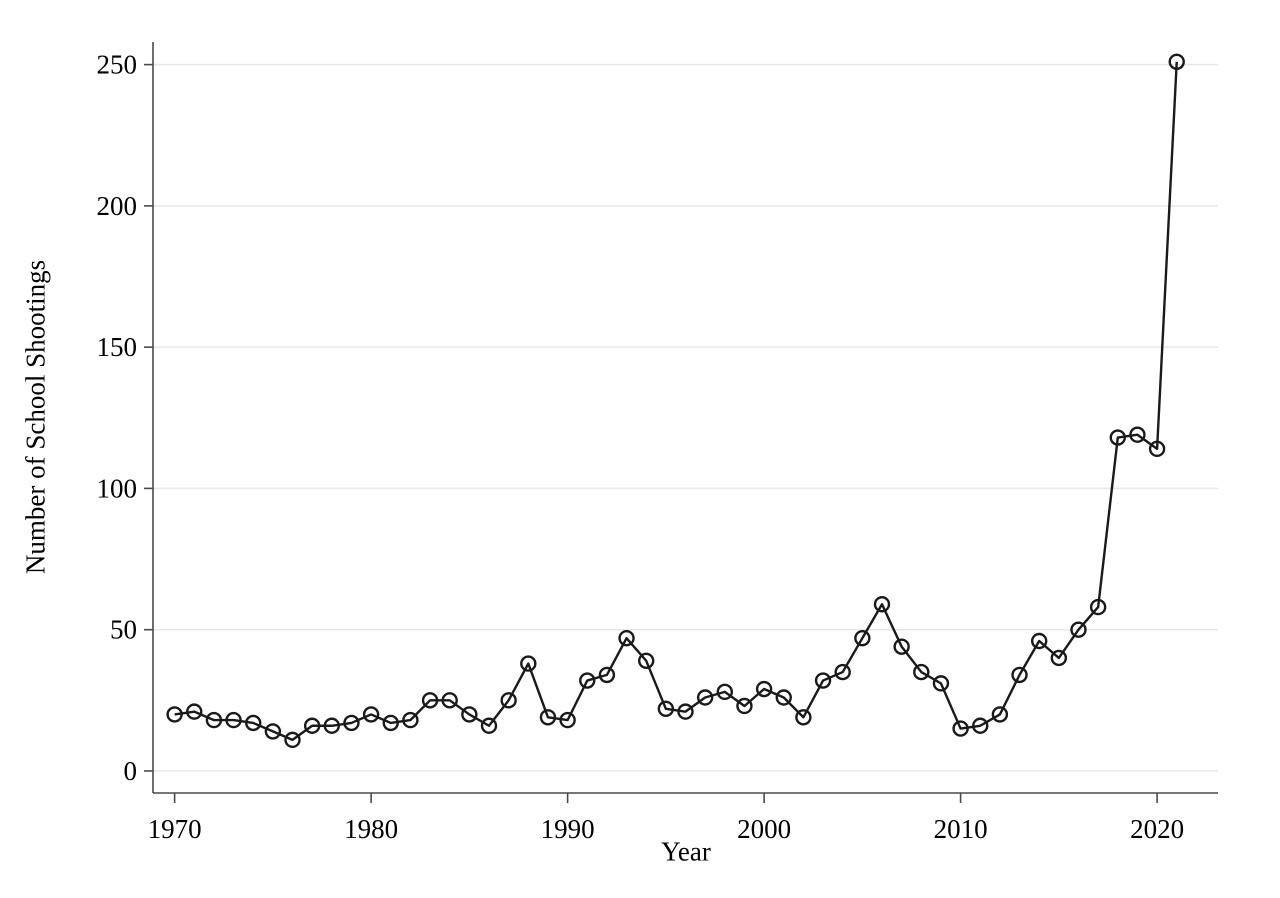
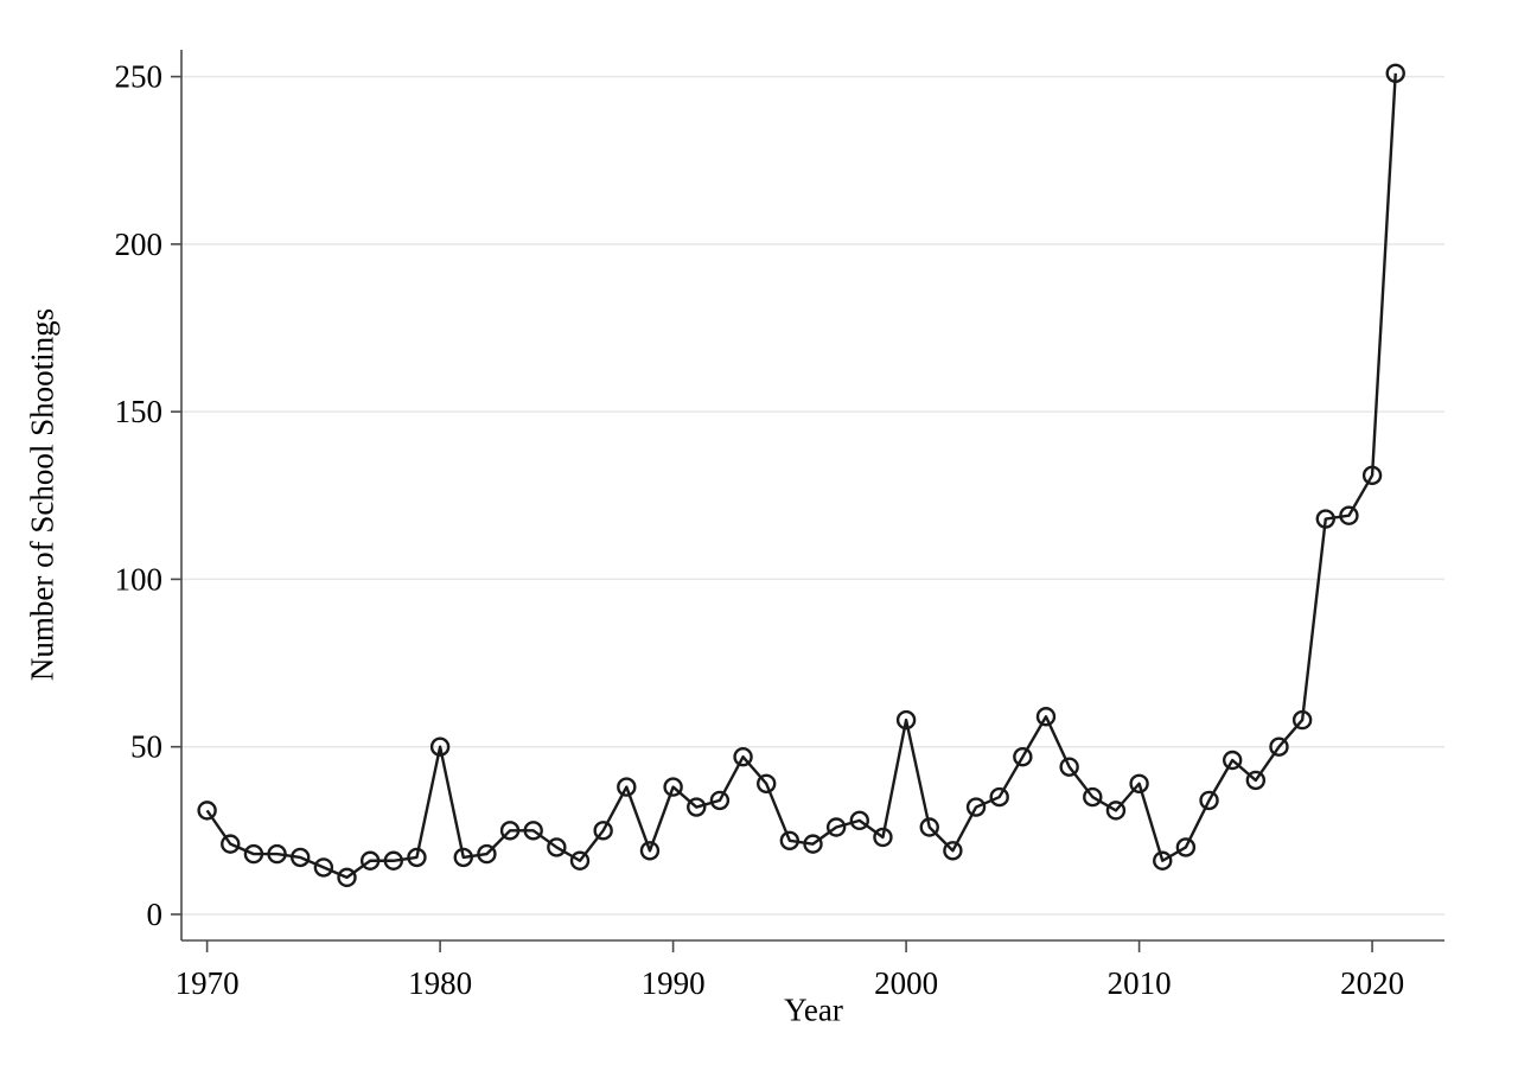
1970: 20 -> 31
1980: 20 -> 50
1990: 18 -> 38
2000: 29 -> 58
2010: 15 -> 39
2020: 114 -> 131
